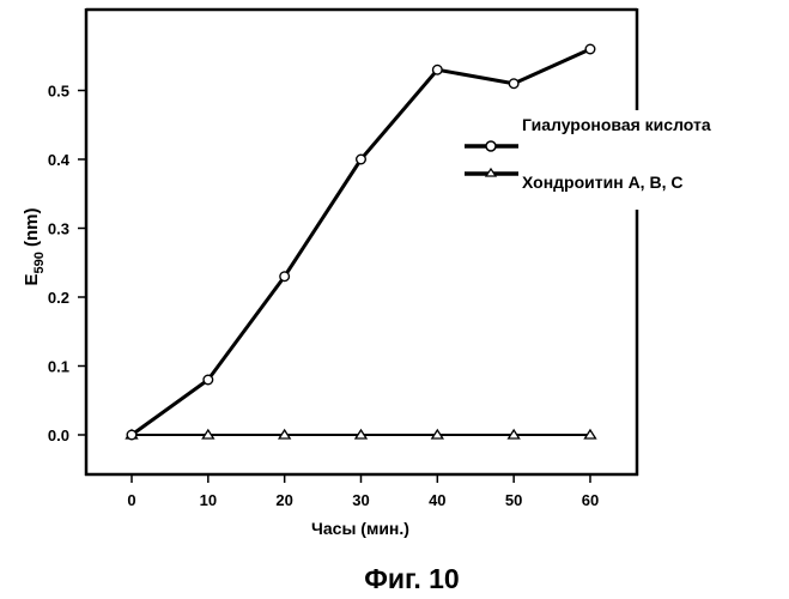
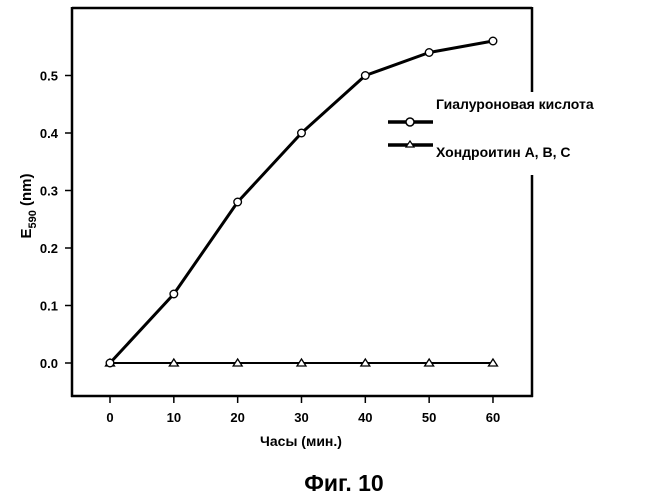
Гиалуроновая кислота/10: 0.08 -> 0.12
Гиалуроновая кислота/20: 0.23 -> 0.28
Гиалуроновая кислота/40: 0.53 -> 0.50
Гиалуроновая кислота/50: 0.51 -> 0.54
